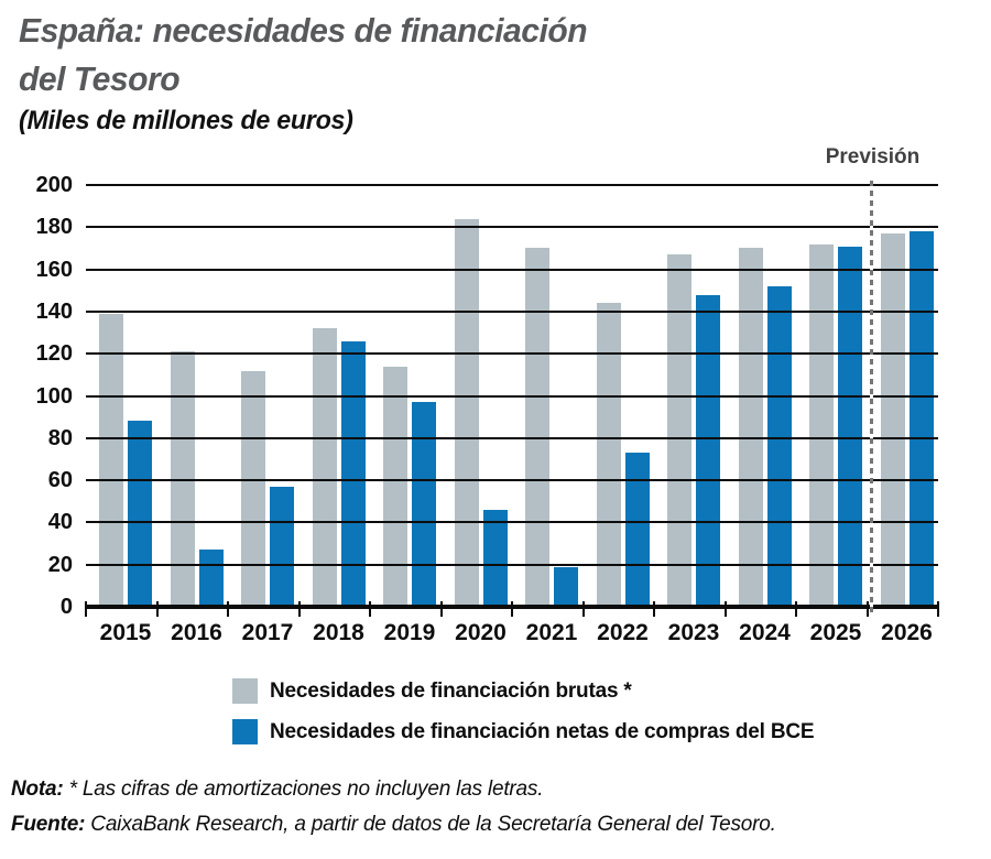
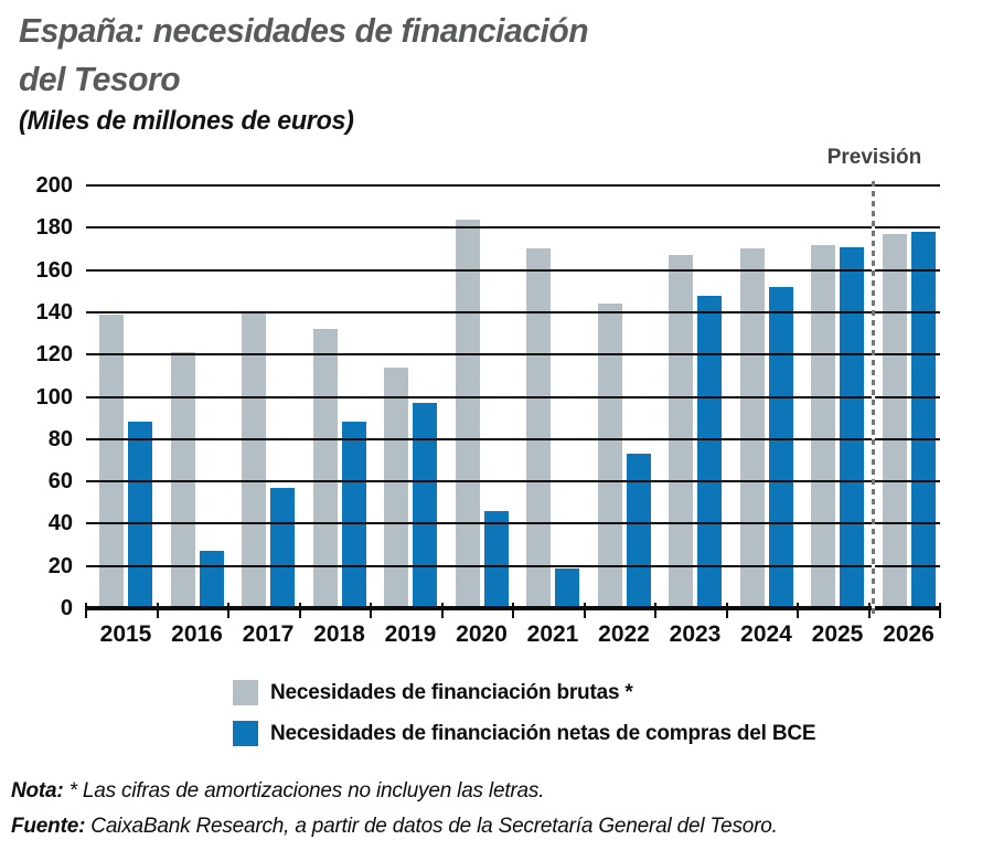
Necesidades de financiación brutas */2017: 112 -> 140
Necesidades de financiación netas de compras del BCE/2018: 126 -> 88
